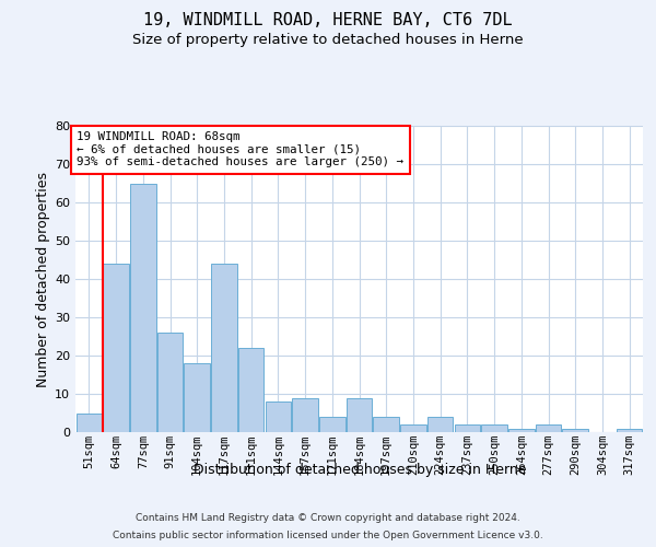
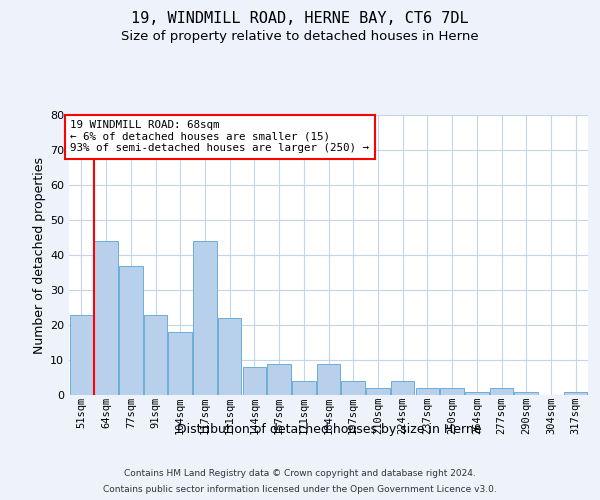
51sqm: 5 -> 23
77sqm: 65 -> 37
91sqm: 26 -> 23
